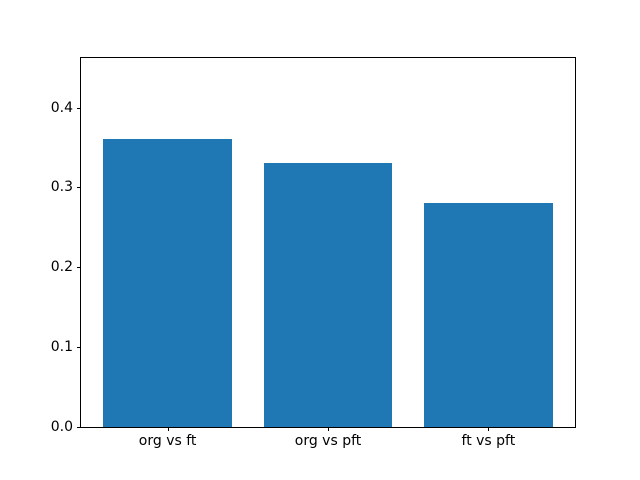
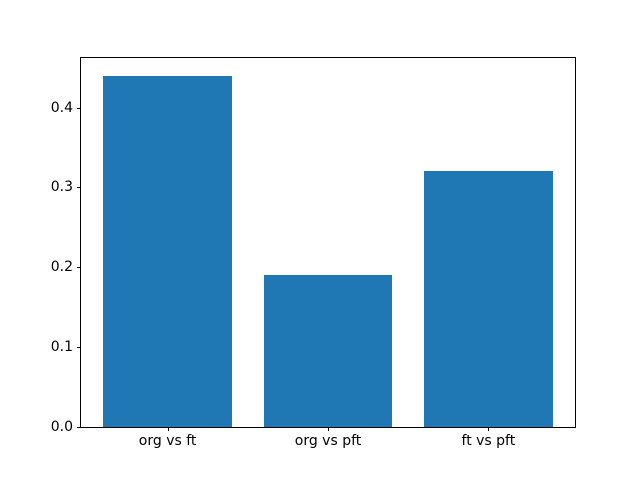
org vs ft: 0.36 -> 0.44
org vs pft: 0.33 -> 0.19
ft vs pft: 0.28 -> 0.32
